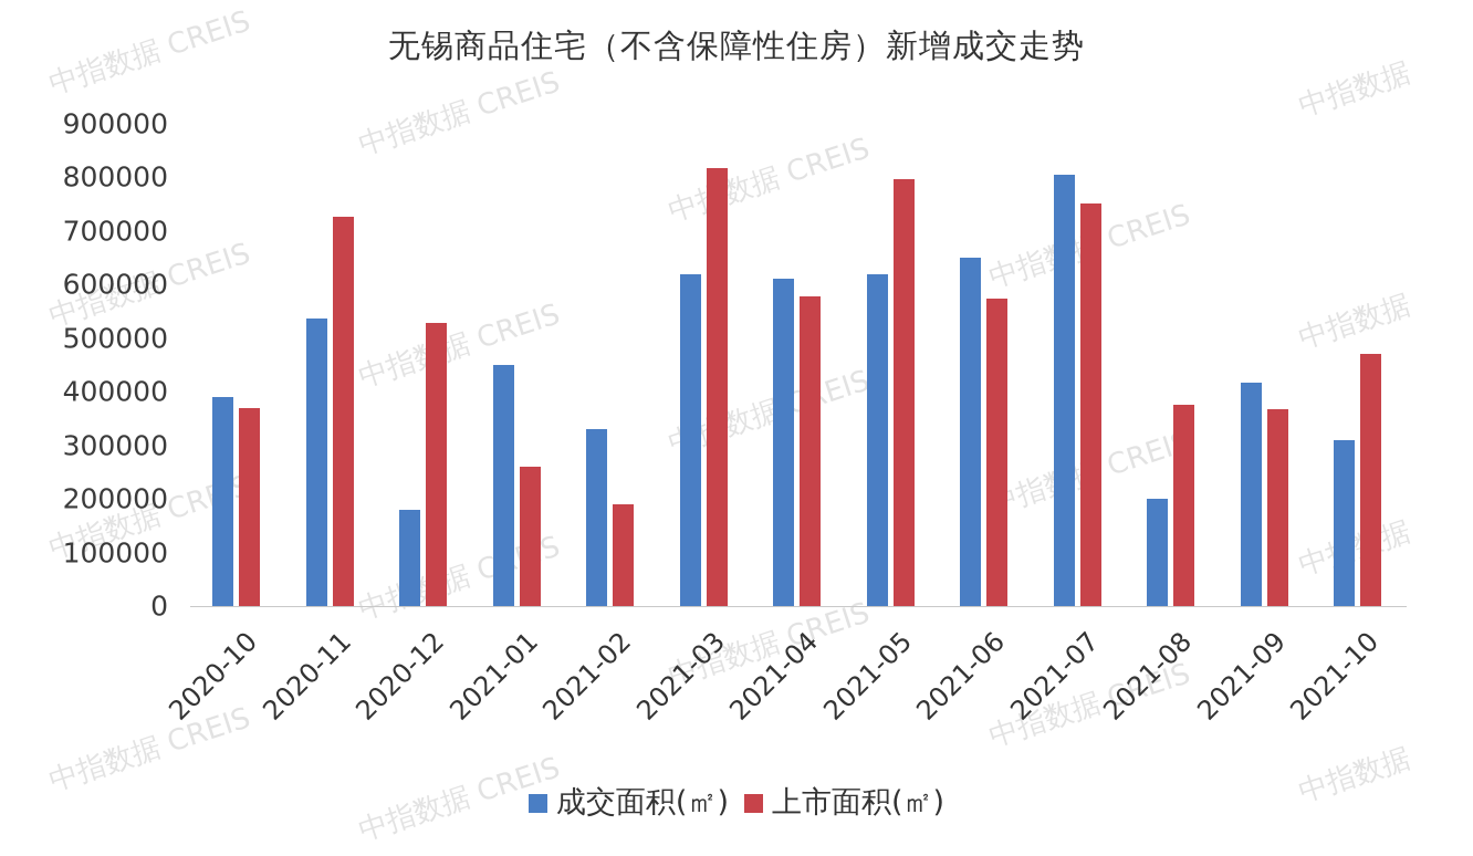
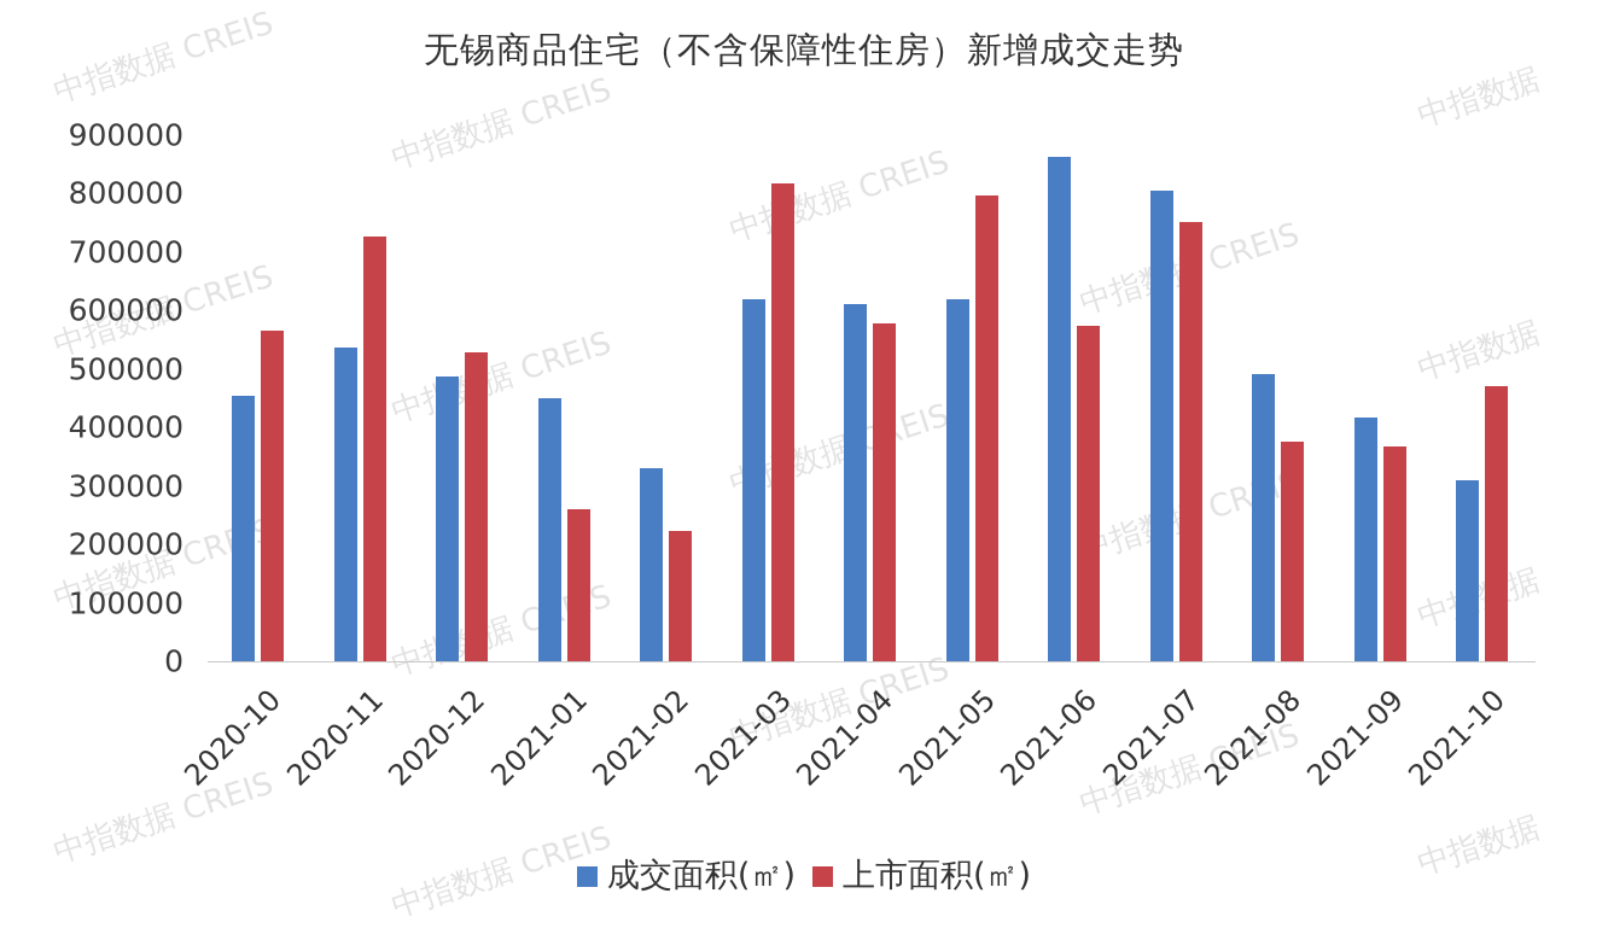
成交面积(㎡)/2020-10: 390000 -> 450000
上市面积(㎡)/2020-10: 370000 -> 570000
成交面积(㎡)/2020-12: 180000 -> 490000
上市面积(㎡)/2021-02: 190000 -> 220000
成交面积(㎡)/2021-06: 650000 -> 860000
成交面积(㎡)/2021-08: 200000 -> 490000
